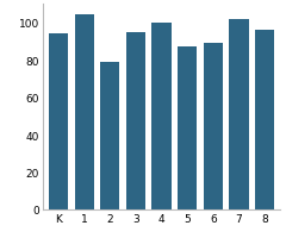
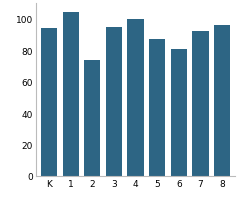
2: 79 -> 74
6: 89 -> 81
7: 102 -> 92
